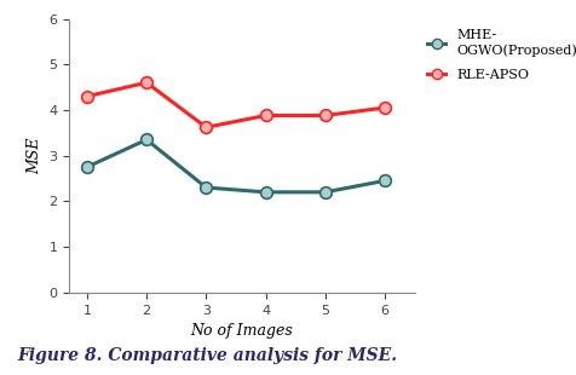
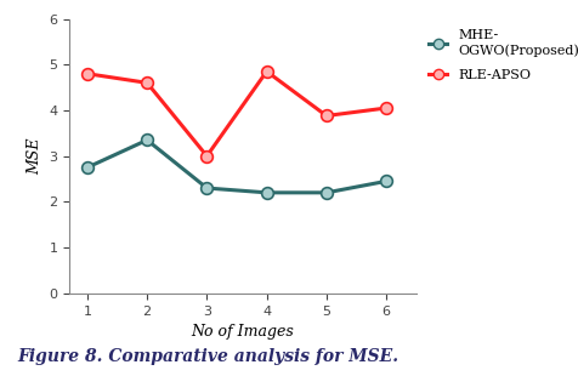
RLE-APSO/1: 4.30 -> 4.80
RLE-APSO/3: 3.62 -> 3.00
RLE-APSO/4: 3.88 -> 4.85
